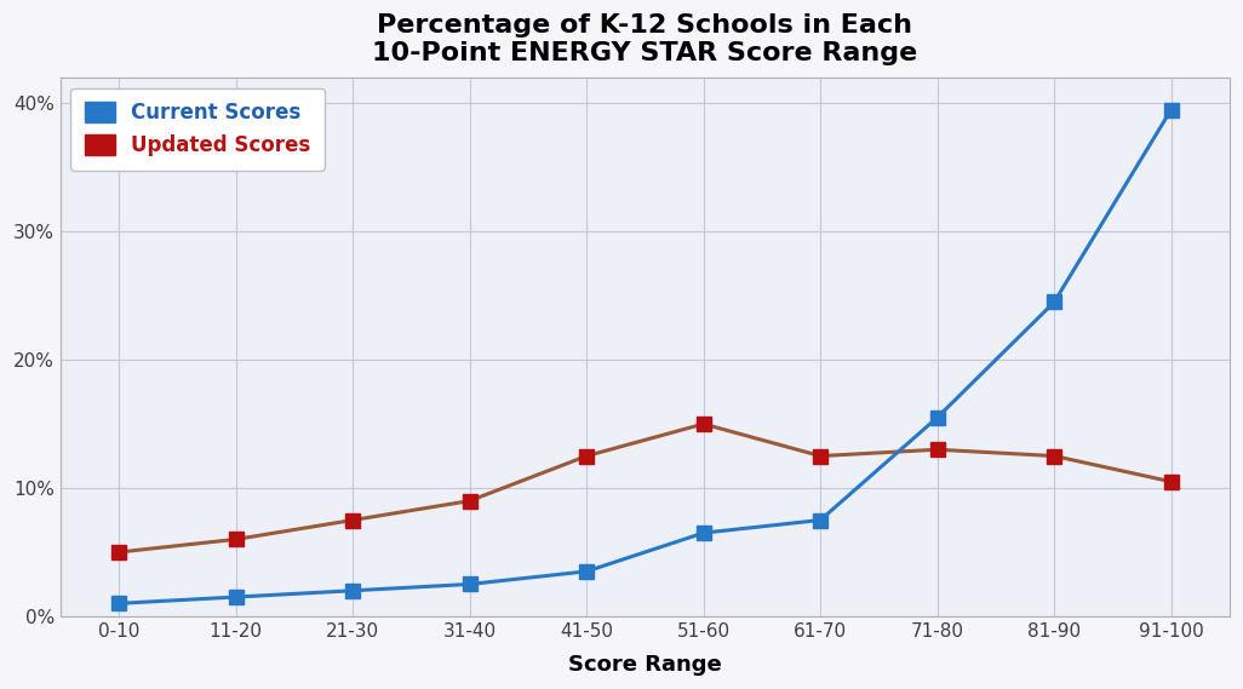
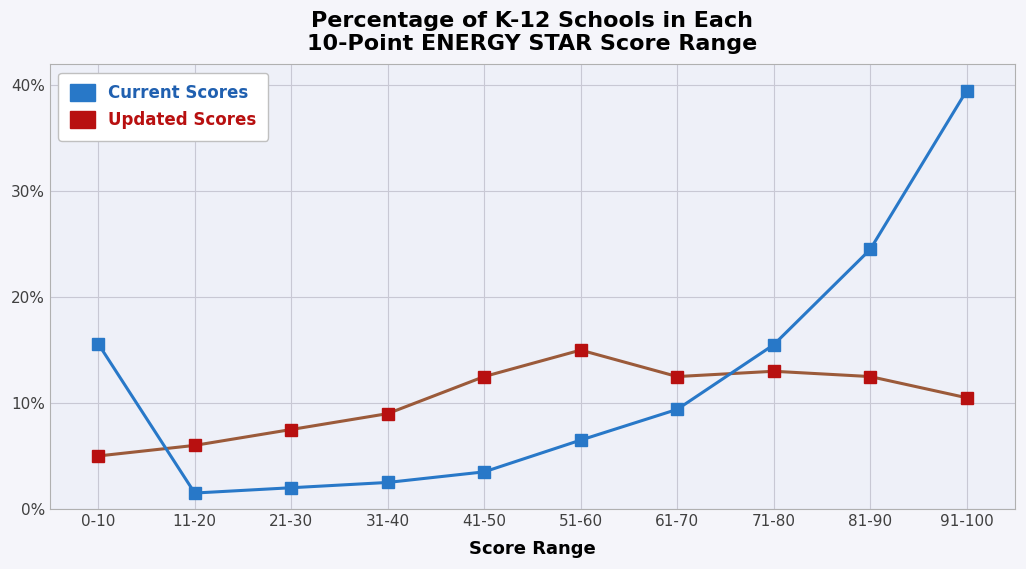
Current Scores/0-10: 1.0% -> 15.6%
Current Scores/61-70: 7.5% -> 9.4%
